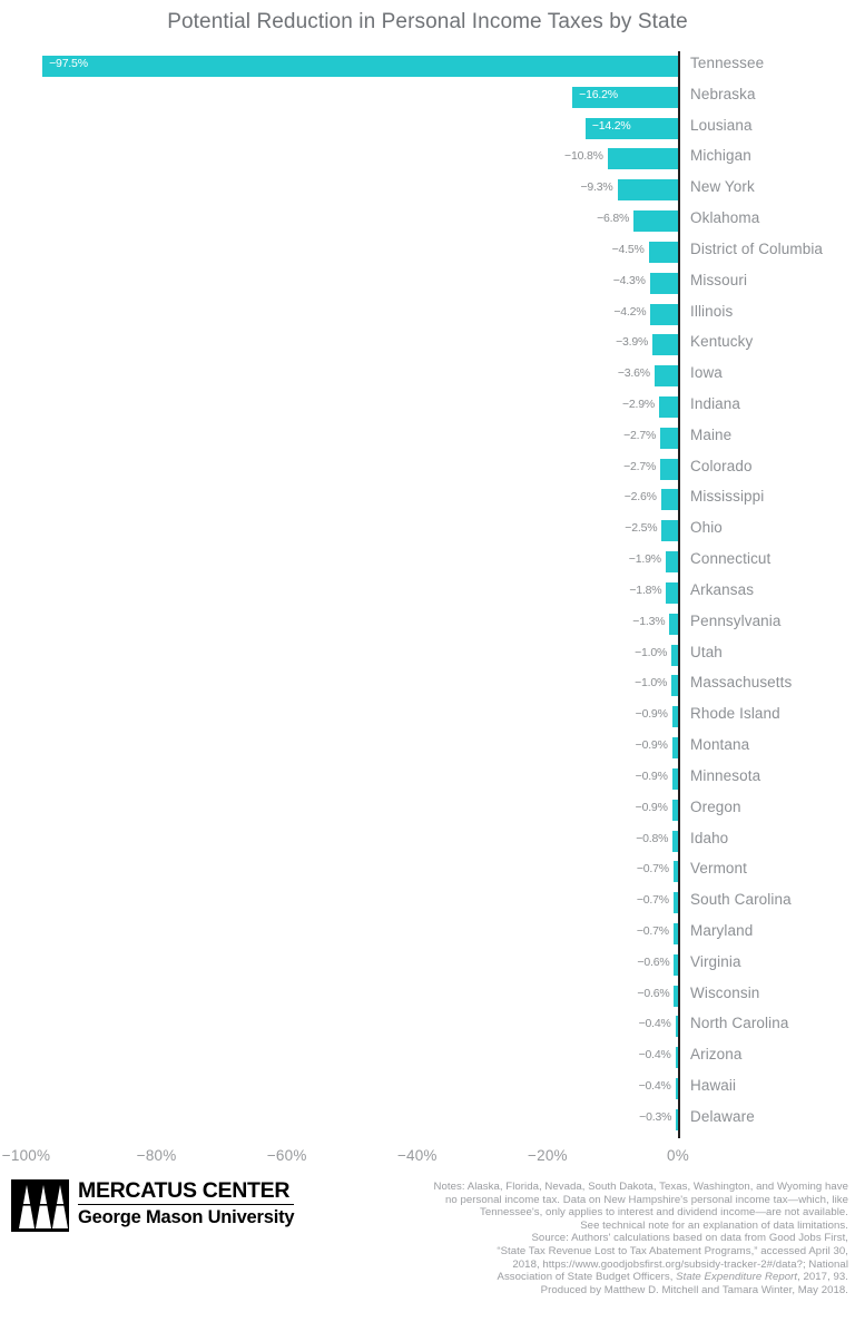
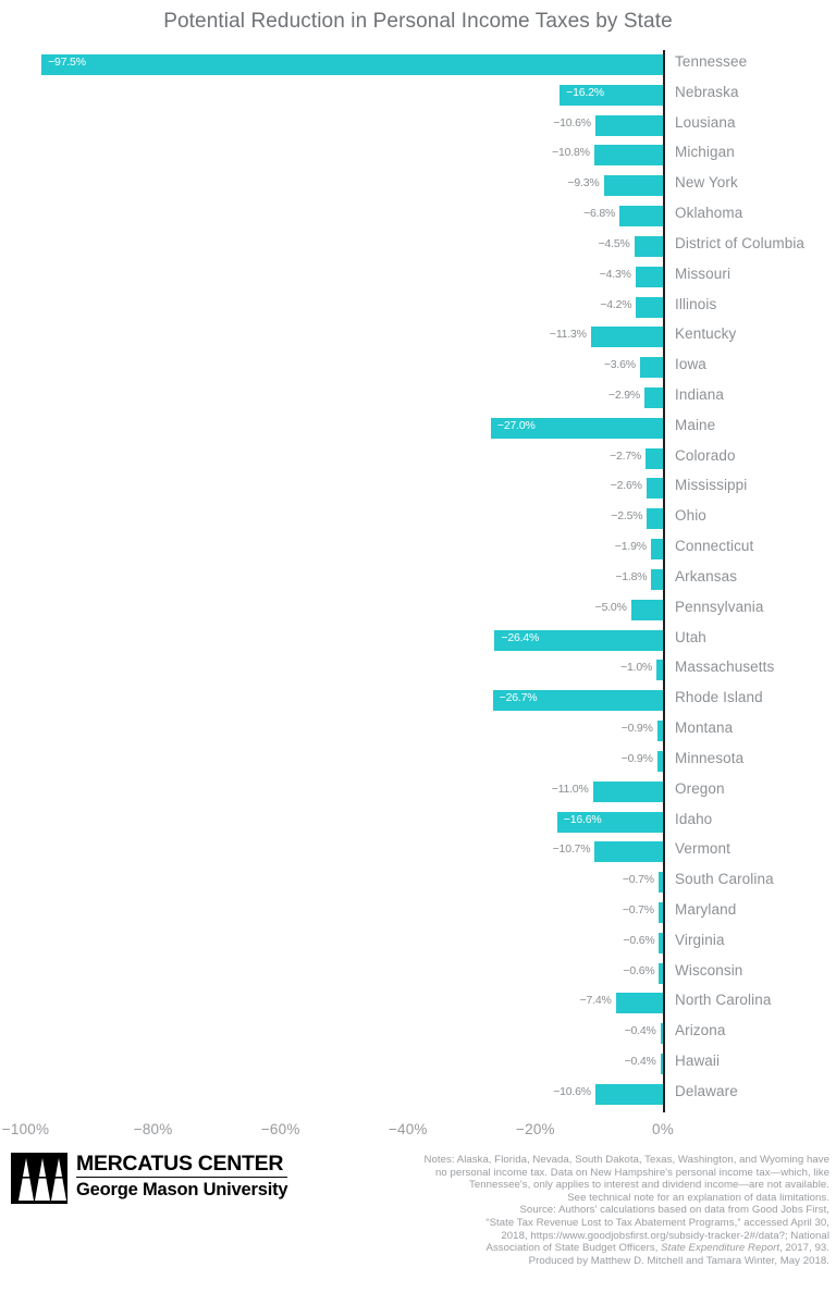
Lousiana: −14.2% -> −10.6%
Kentucky: −3.9% -> −11.3%
Maine: −2.7% -> −27.0%
Pennsylvania: −1.3% -> −5.0%
Utah: −1.0% -> −26.4%
Rhode Island: −0.9% -> −26.7%
Oregon: −0.9% -> −11.0%
Idaho: −0.8% -> −16.6%
Vermont: −0.7% -> −10.7%
North Carolina: −0.4% -> −7.4%
Delaware: −0.3% -> −10.6%
